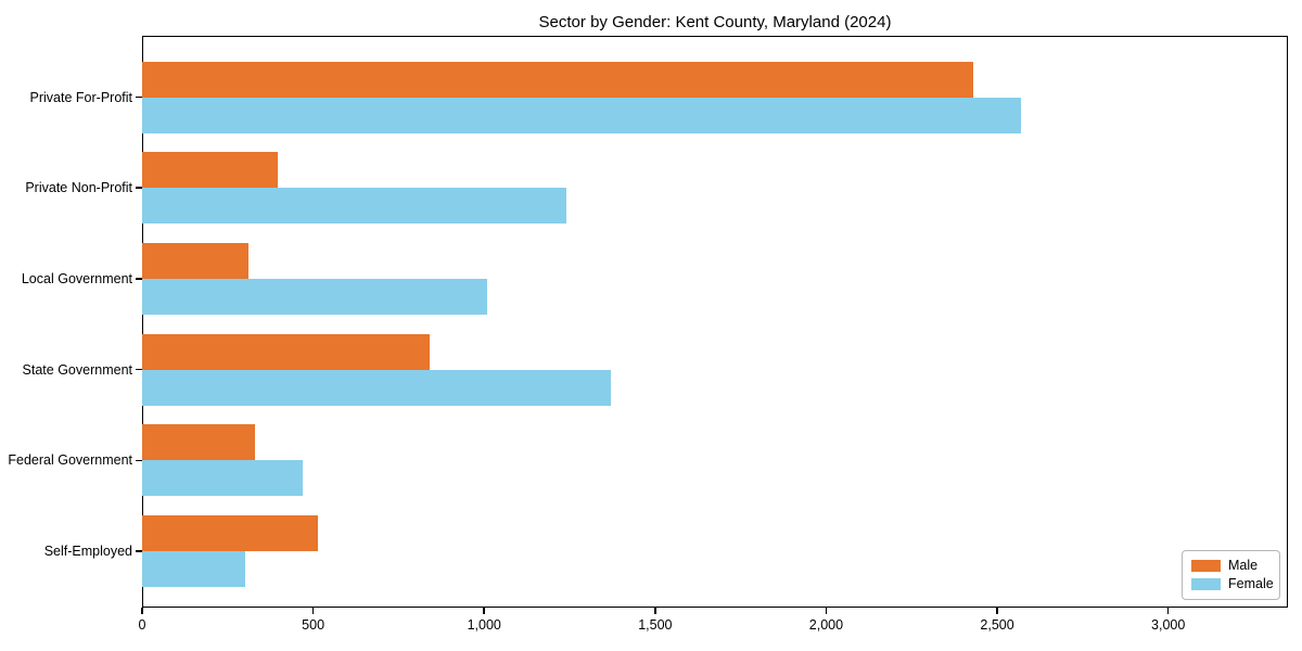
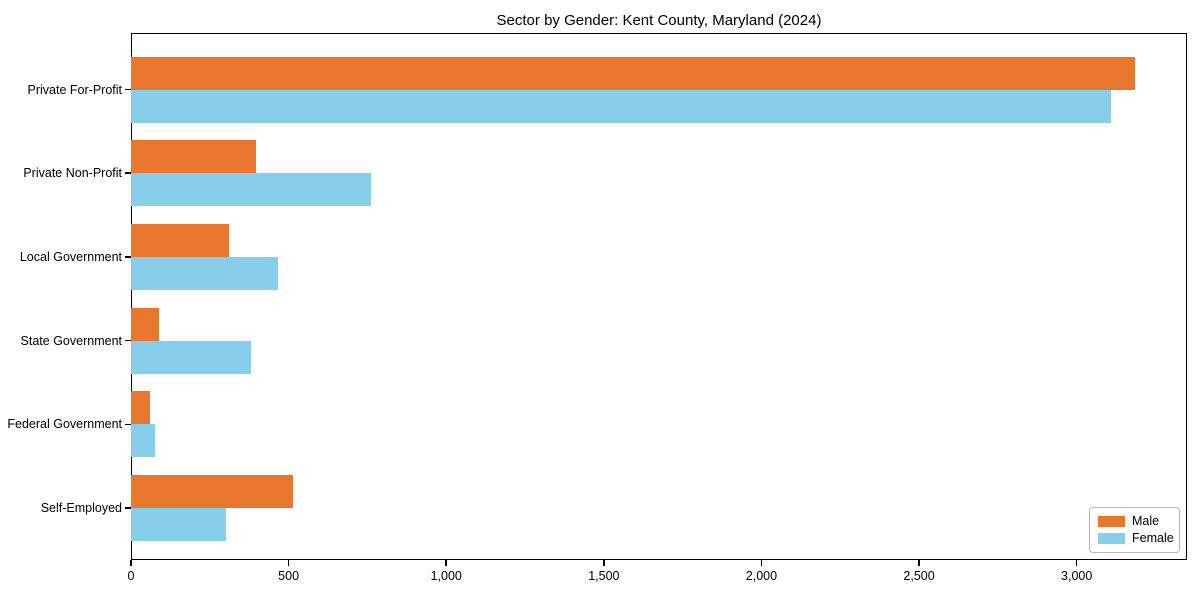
Male/Private For-Profit: 2430 -> 3180
Female/Private For-Profit: 2570 -> 3110
Female/Private Non-Profit: 1240 -> 760
Female/Local Government: 1010 -> 460
Male/State Government: 840 -> 90
Female/State Government: 1370 -> 380
Male/Federal Government: 330 -> 60
Female/Federal Government: 470 -> 80
